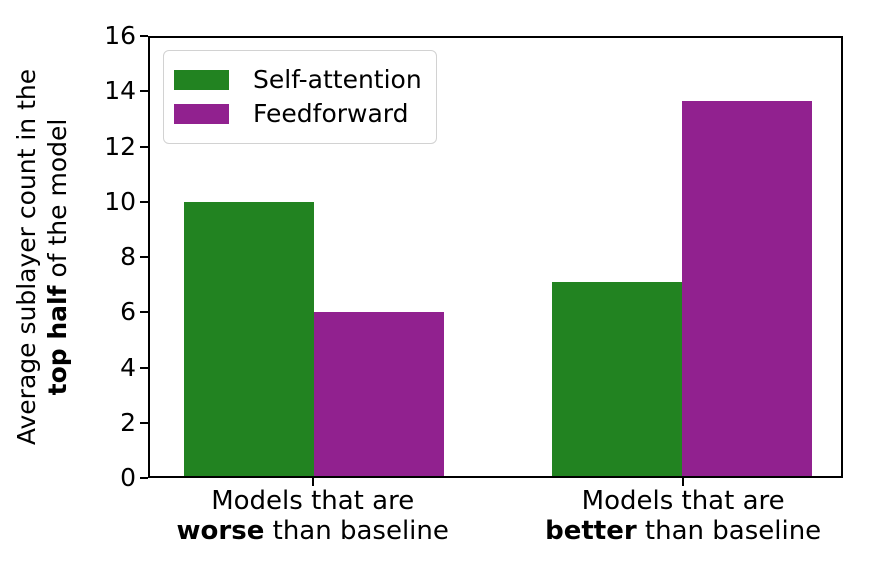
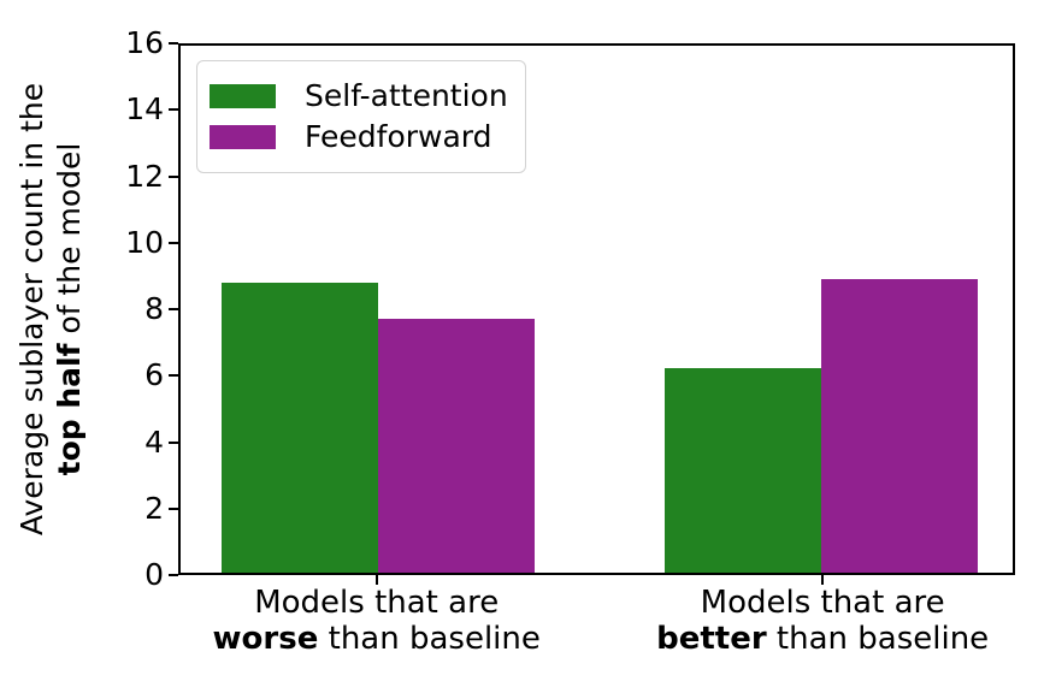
Self-attention/Models that are worse than baseline: 10.0 -> 8.8
Feedforward/Models that are worse than baseline: 6.0 -> 7.7
Self-attention/Models that are better than baseline: 7.1 -> 6.2
Feedforward/Models that are better than baseline: 13.7 -> 8.9
